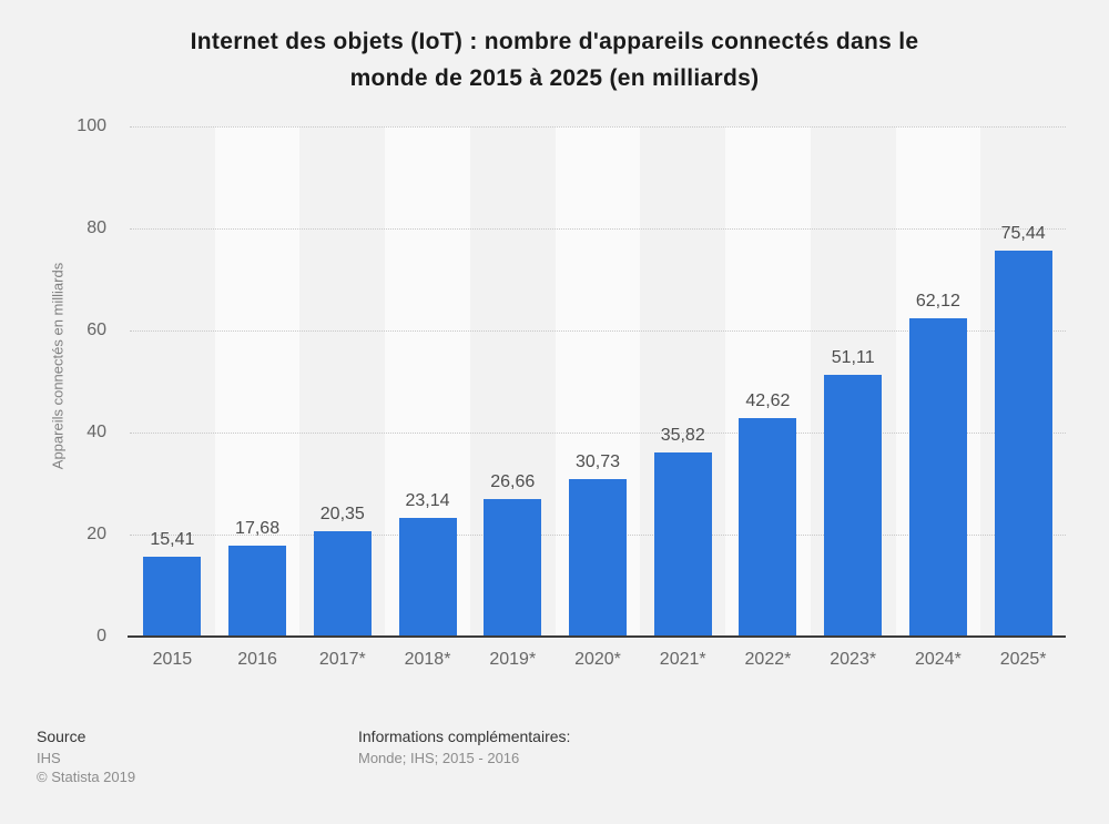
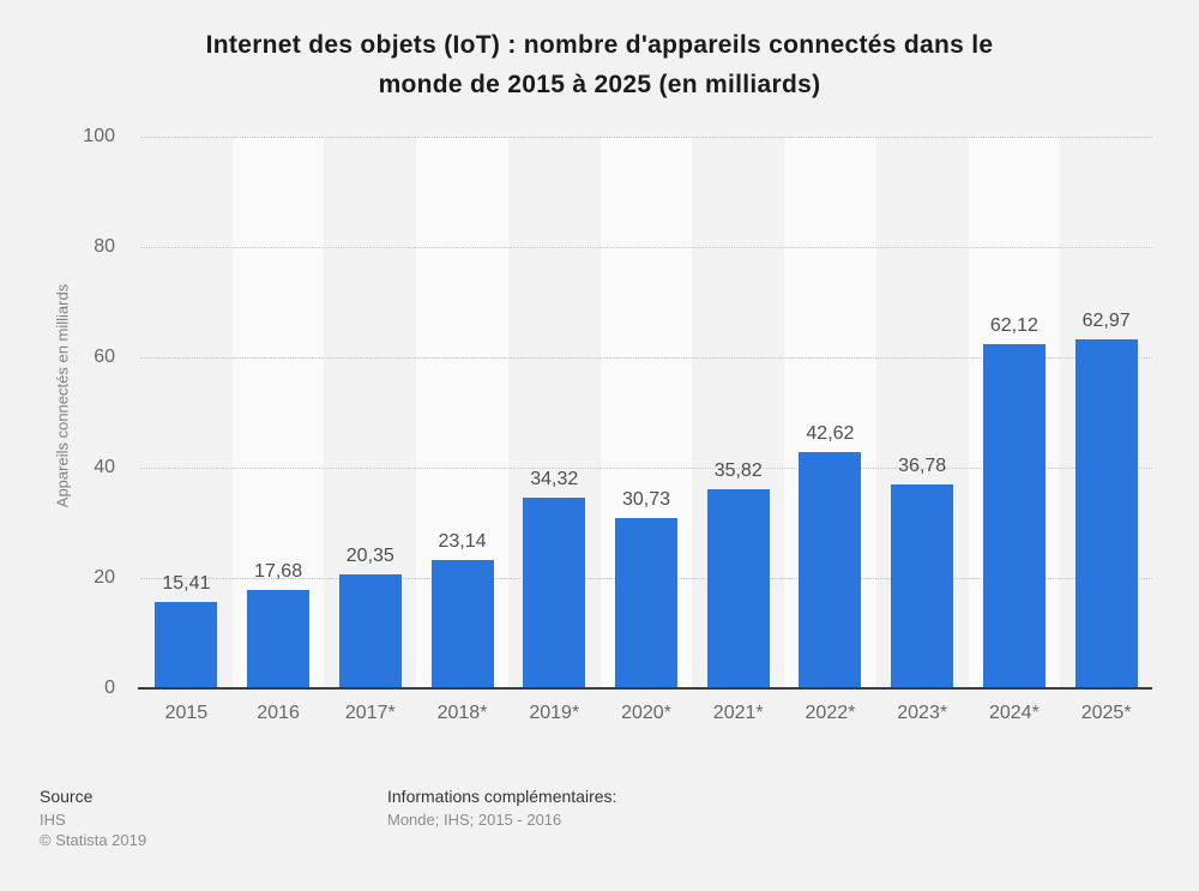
2019*: 26,66 -> 34,32
2023*: 51,11 -> 36,78
2025*: 75,44 -> 62,97
